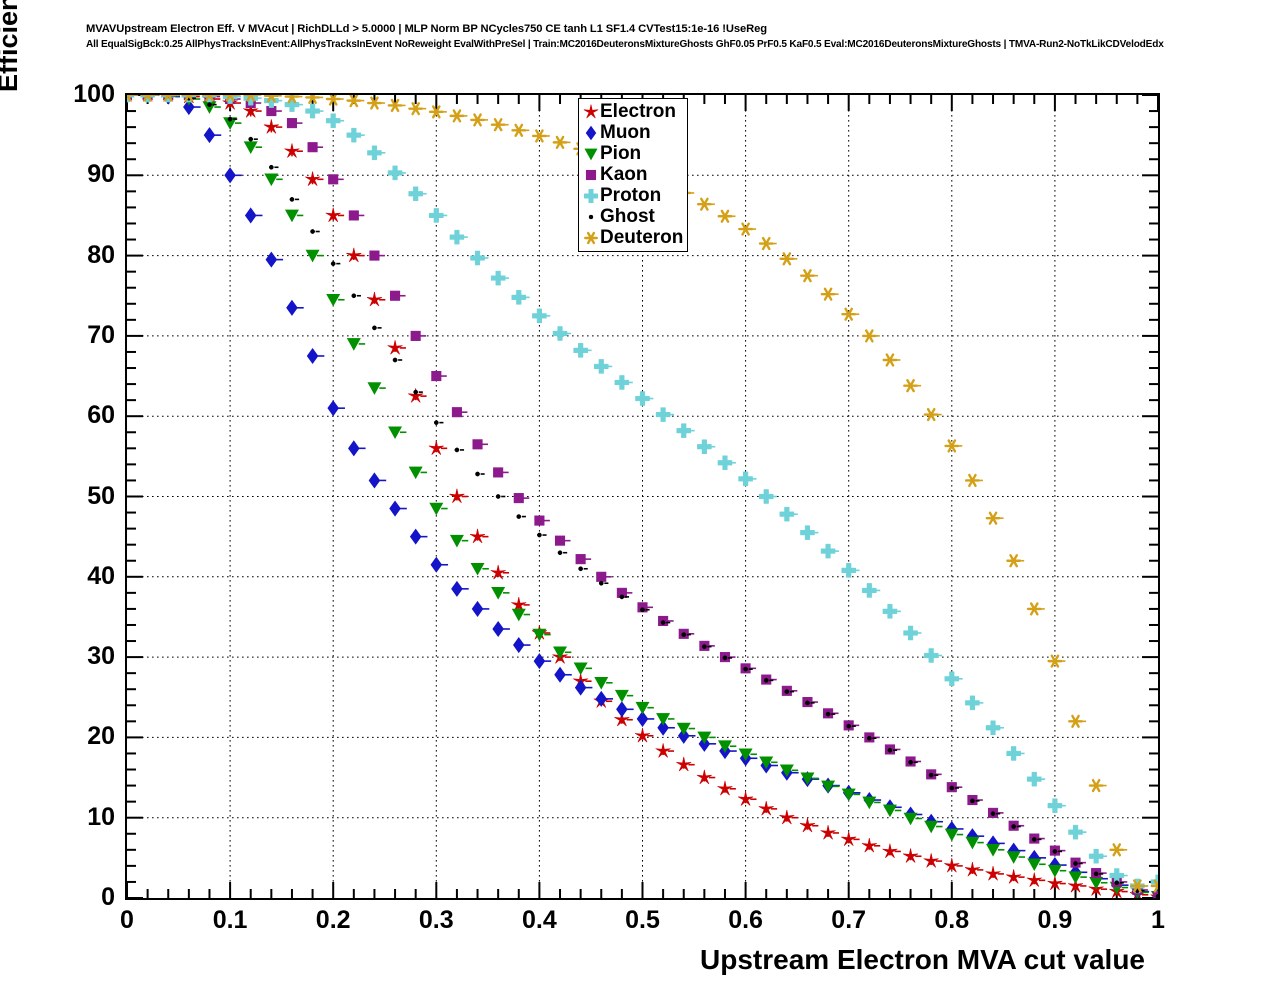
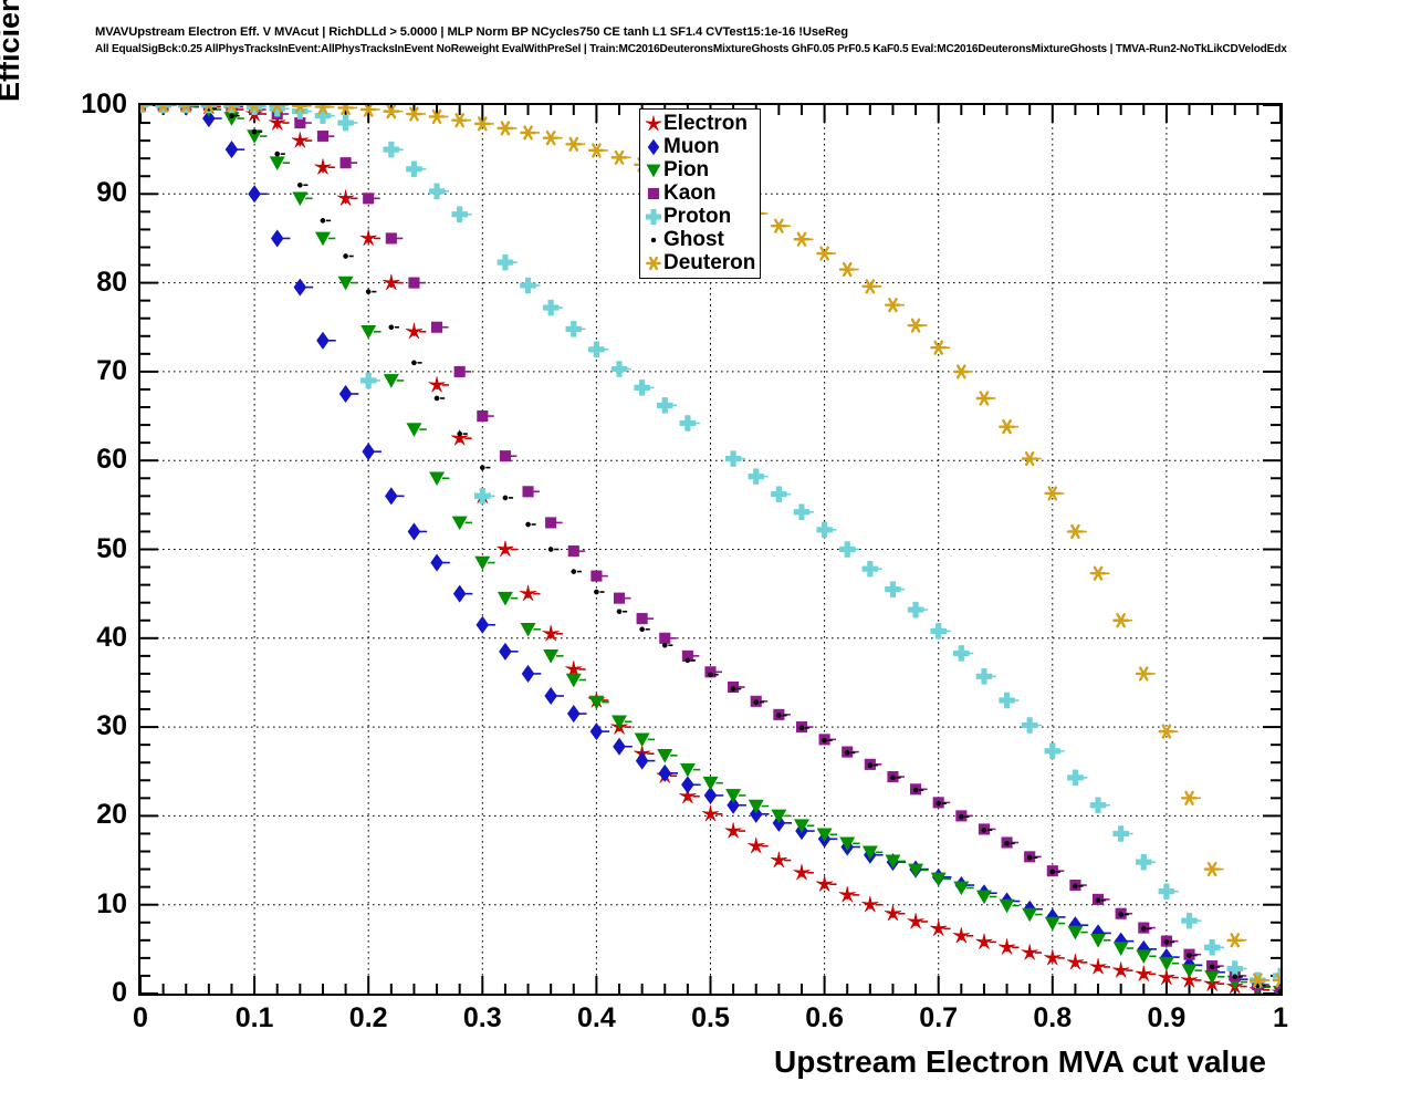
Proton/0.2: 97 -> 69
Proton/0.3: 85 -> 56
Proton/0.5: 62 -> 84
